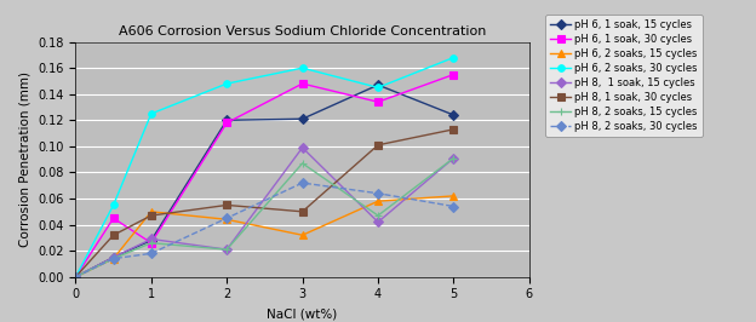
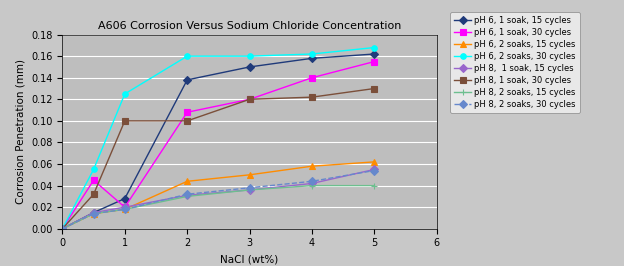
pH 6, 1 soak, 30 cycles/1: 0.026 -> 0.020
pH 6, 2 soaks, 15 cycles/1: 0.050 -> 0.018
pH 8, 1 soak, 15 cycles/1: 0.029 -> 0.020
pH 8, 1 soak, 30 cycles/1: 0.047 -> 0.100
pH 8, 2 soaks, 15 cycles/1: 0.026 -> 0.018
pH 6, 1 soak, 15 cycles/2: 0.120 -> 0.138
pH 6, 1 soak, 30 cycles/2: 0.118 -> 0.108
pH 6, 2 soaks, 30 cycles/2: 0.148 -> 0.160
pH 8, 1 soak, 15 cycles/2: 0.021 -> 0.031
pH 8, 1 soak, 30 cycles/2: 0.055 -> 0.100
pH 8, 2 soaks, 15 cycles/2: 0.021 -> 0.030
pH 8, 2 soaks, 30 cycles/2: 0.045 -> 0.032
pH 6, 1 soak, 15 cycles/3: 0.121 -> 0.150
pH 6, 1 soak, 30 cycles/3: 0.148 -> 0.120
pH 6, 2 soaks, 15 cycles/3: 0.032 -> 0.050
pH 8, 1 soak, 15 cycles/3: 0.099 -> 0.036
pH 8, 1 soak, 30 cycles/3: 0.050 -> 0.120
pH 8, 2 soaks, 15 cycles/3: 0.087 -> 0.036
pH 8, 2 soaks, 30 cycles/3: 0.072 -> 0.038
pH 6, 1 soak, 15 cycles/4: 0.147 -> 0.158
pH 6, 1 soak, 30 cycles/4: 0.134 -> 0.140
pH 6, 2 soaks, 30 cycles/4: 0.145 -> 0.162
pH 8, 1 soak, 30 cycles/4: 0.101 -> 0.122
pH 8, 2 soaks, 15 cycles/4: 0.047 -> 0.040
pH 8, 2 soaks, 30 cycles/4: 0.064 -> 0.044
pH 6, 1 soak, 15 cycles/5: 0.124 -> 0.162
pH 8, 1 soak, 15 cycles/5: 0.091 -> 0.055
pH 8, 1 soak, 30 cycles/5: 0.113 -> 0.130
pH 8, 2 soaks, 15 cycles/5: 0.091 -> 0.040
